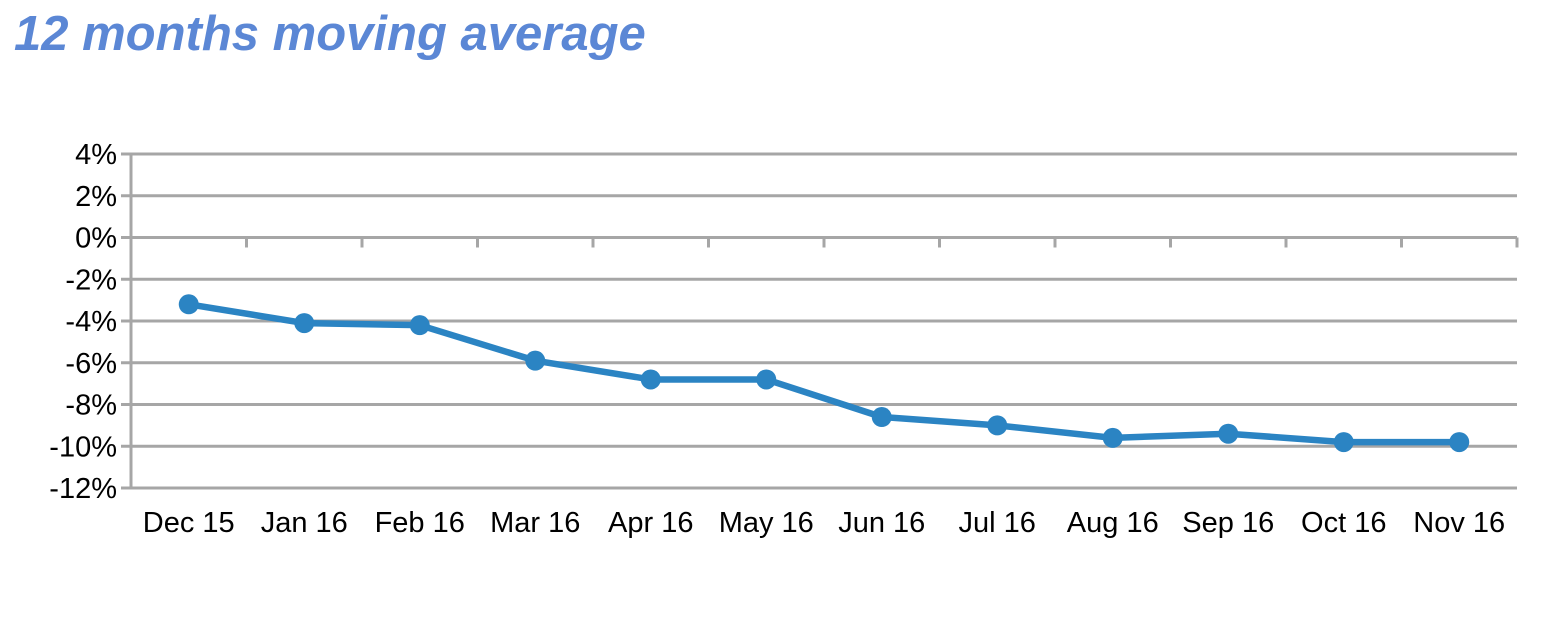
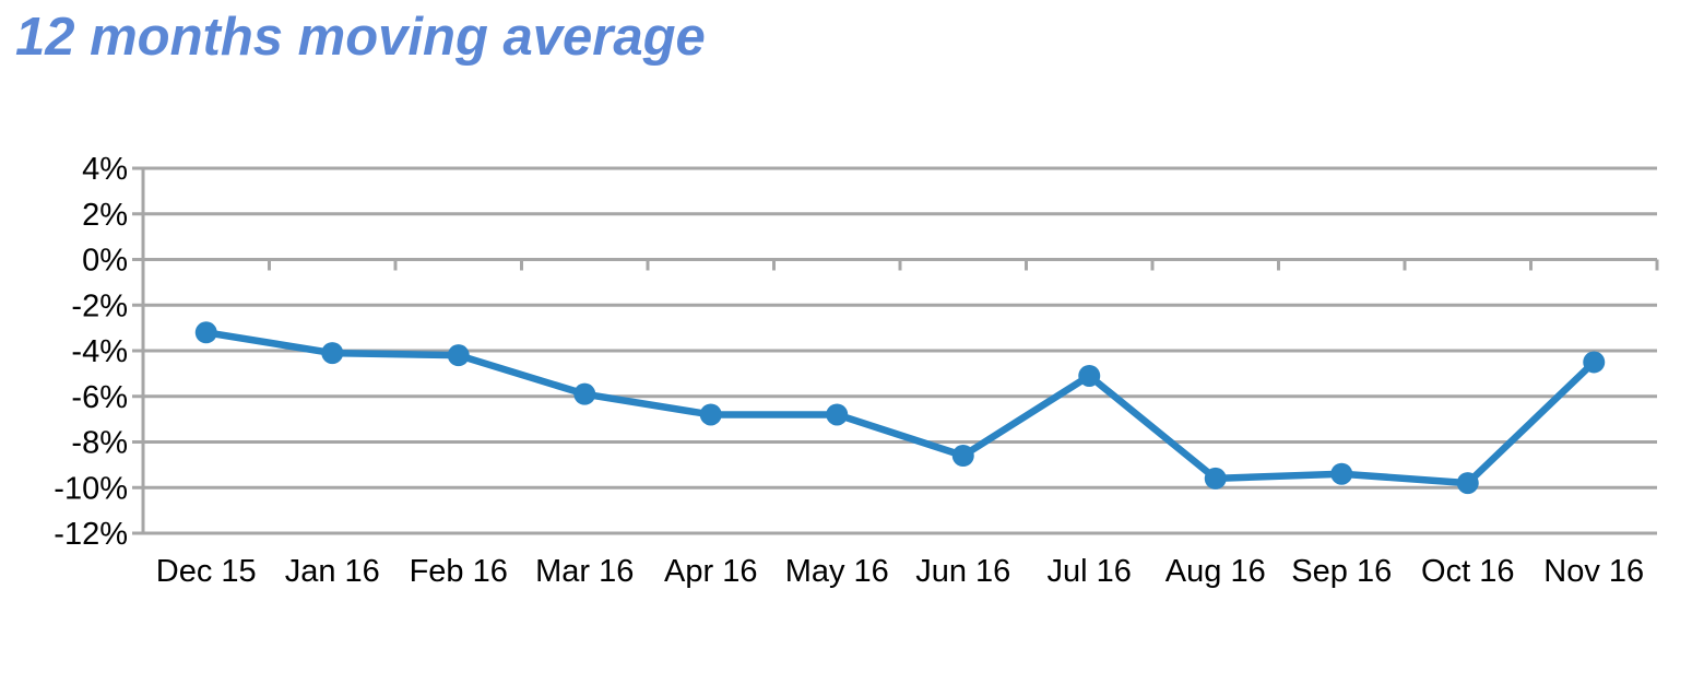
Jul 16: -9.0% -> -5.1%
Nov 16: -9.8% -> -4.5%
